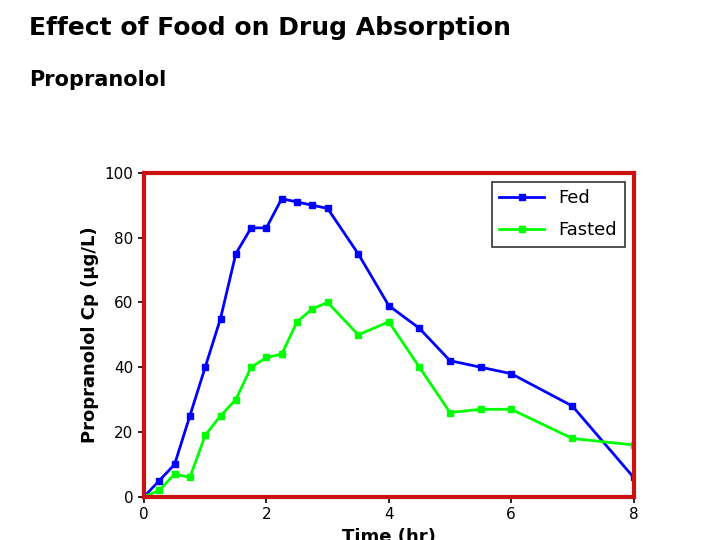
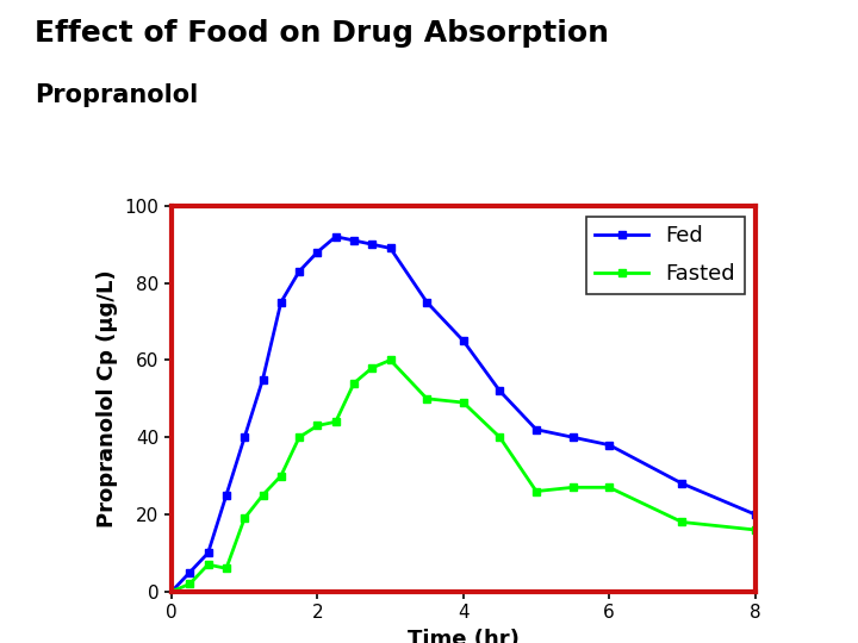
Fed/2: 83 -> 88
Fed/4: 59 -> 65
Fasted/4: 54 -> 49
Fed/8: 6 -> 20
